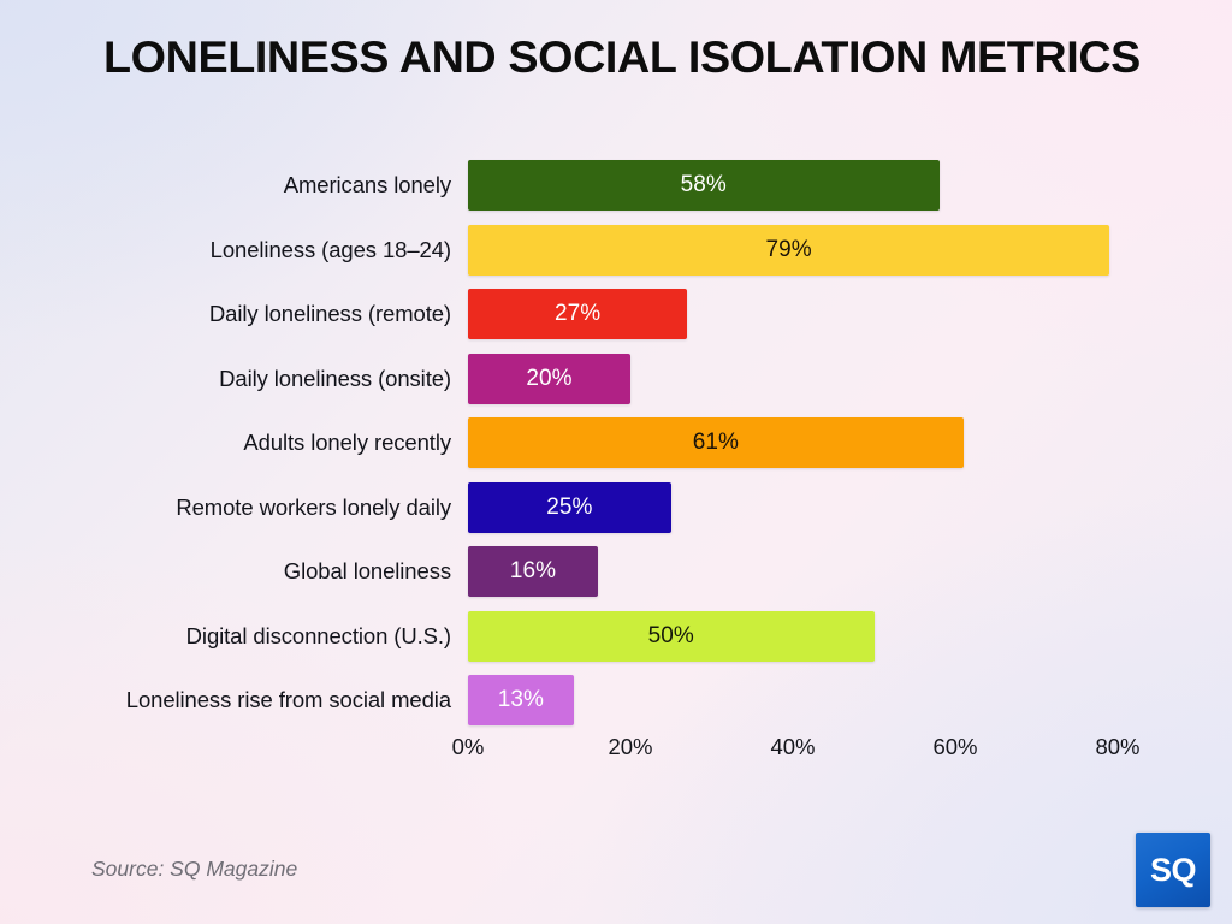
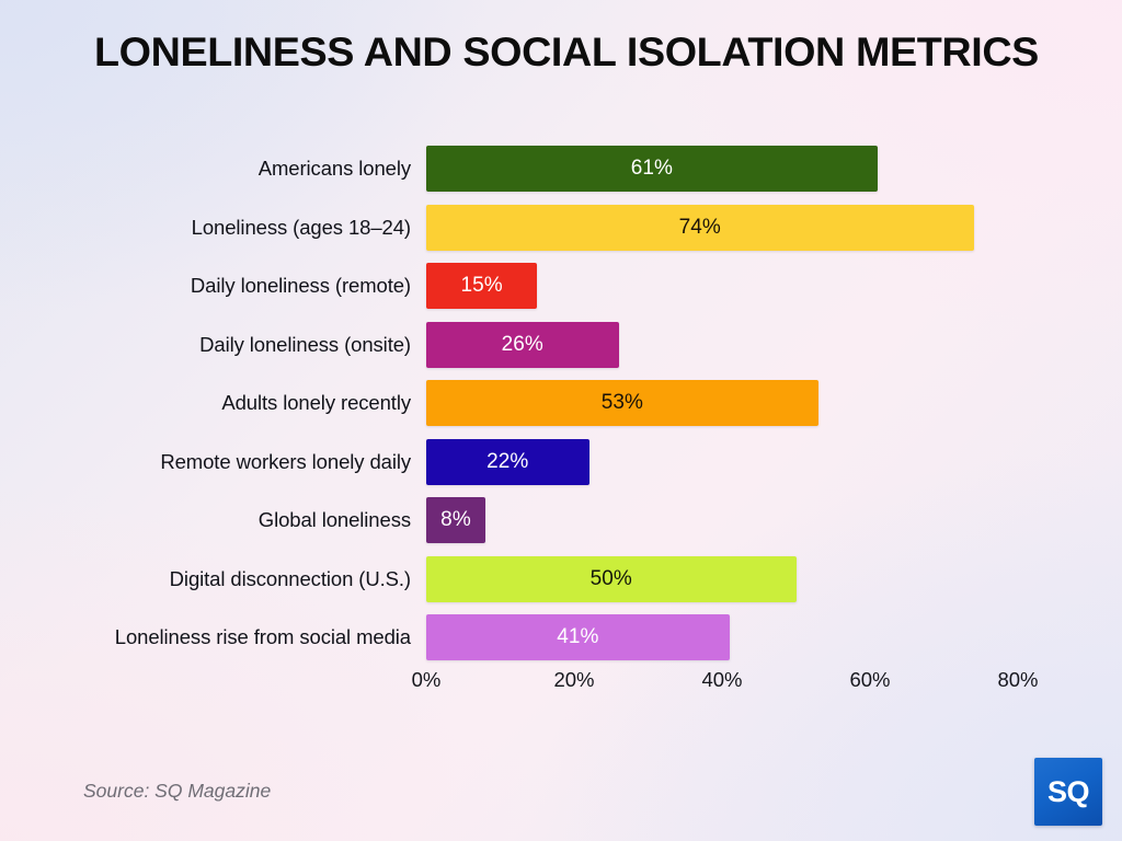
Americans lonely: 58% -> 61%
Loneliness (ages 18–24): 79% -> 74%
Daily loneliness (remote): 27% -> 15%
Daily loneliness (onsite): 20% -> 26%
Adults lonely recently: 61% -> 53%
Remote workers lonely daily: 25% -> 22%
Global loneliness: 16% -> 8%
Loneliness rise from social media: 13% -> 41%
